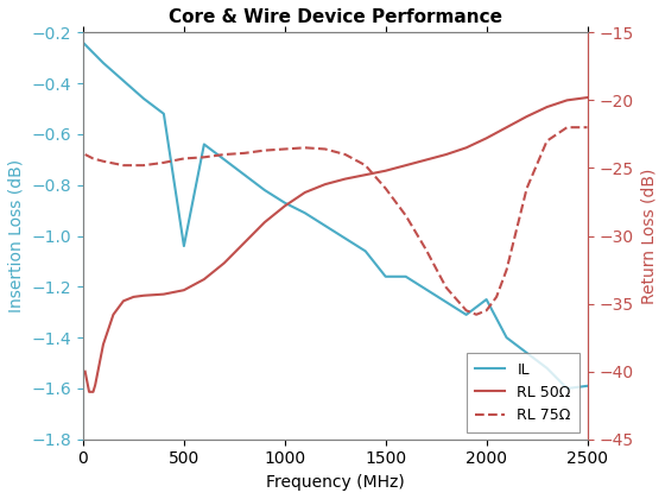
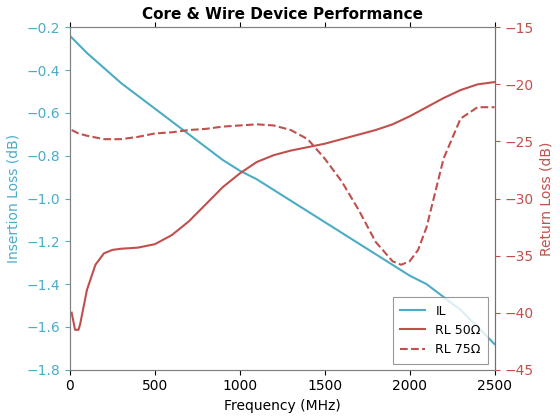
IL/500: -1.04 -> -0.58
IL/1500: -1.16 -> -1.11
IL/2000: -1.25 -> -1.36
IL/2500: -1.59 -> -1.68
